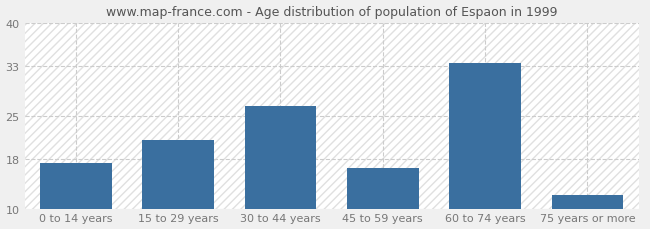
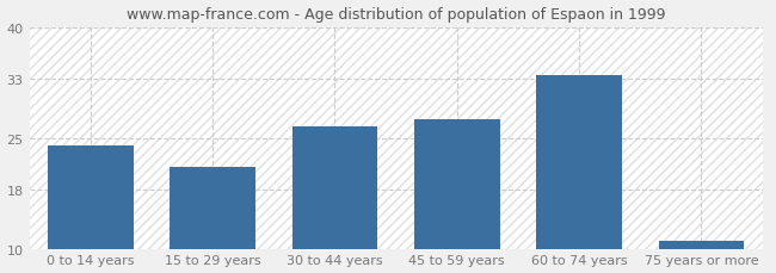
0 to 14 years: 17.4 -> 24.0
45 to 59 years: 16.6 -> 27.5
75 years or more: 12.2 -> 11.0
